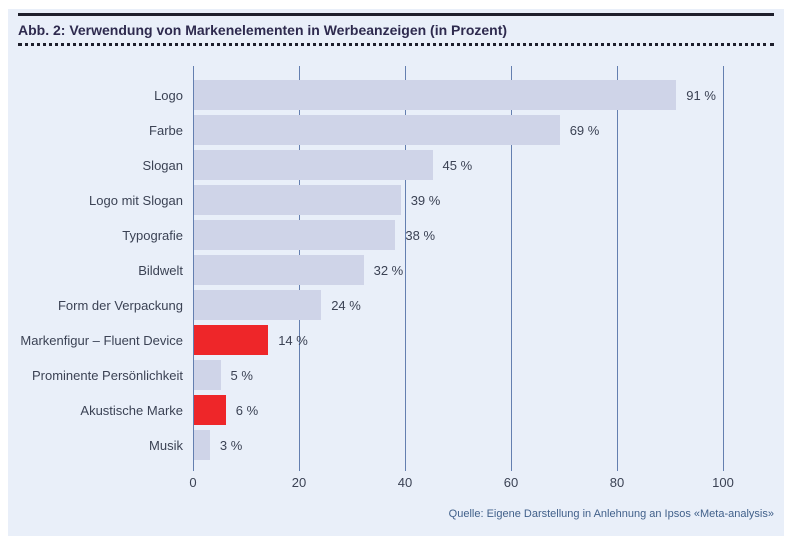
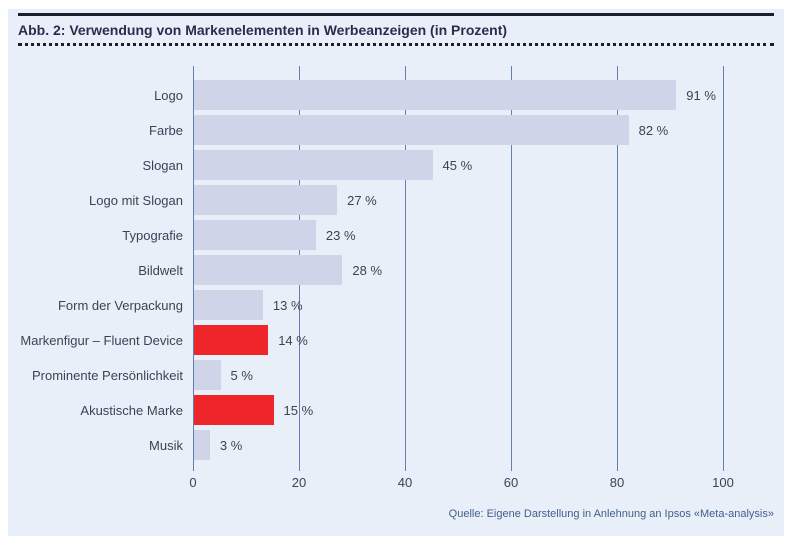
Farbe: 69 -> 82
Logo mit Slogan: 39 -> 27
Typografie: 38 -> 23
Bildwelt: 32 -> 28
Form der Verpackung: 24 -> 13
Akustische Marke: 6 -> 15
